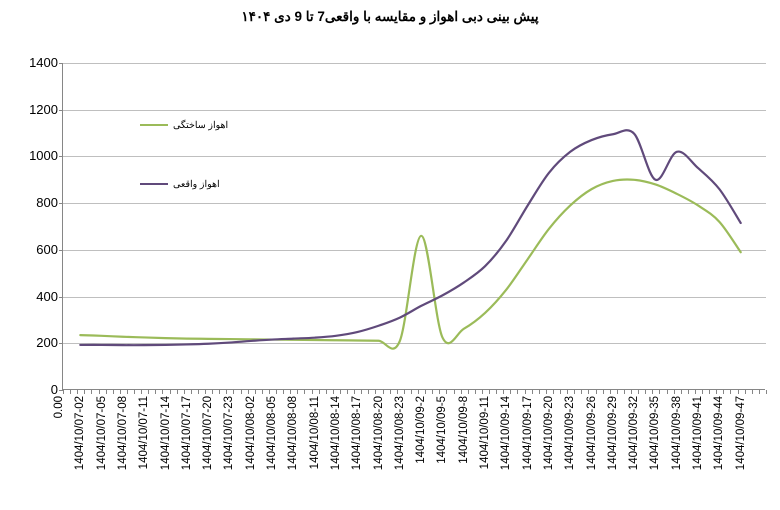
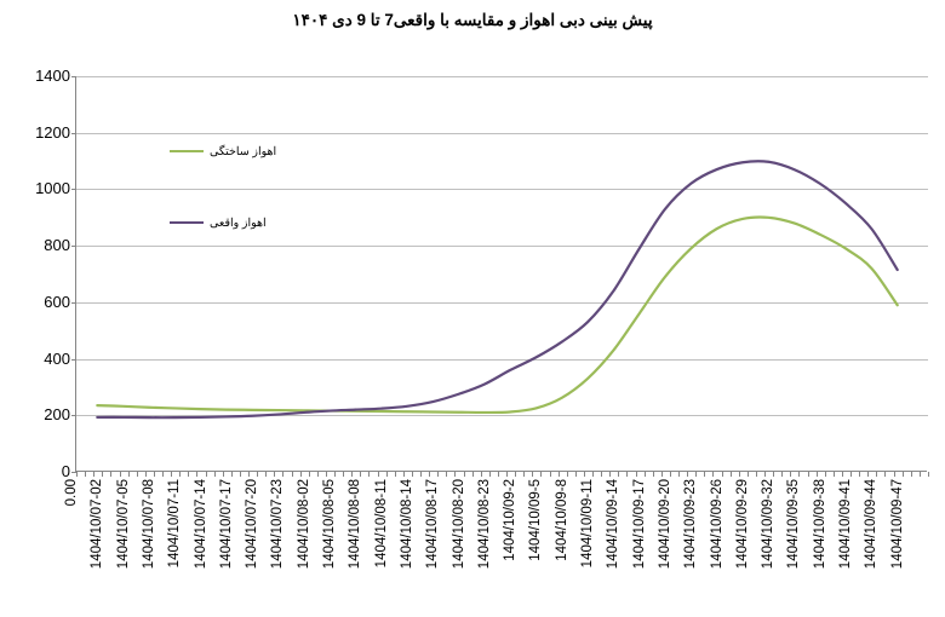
اهواز ساختگی/1404/10/09-2: 660 -> 210
اهواز واقعی/1404/10/09-35: 900 -> 1070
